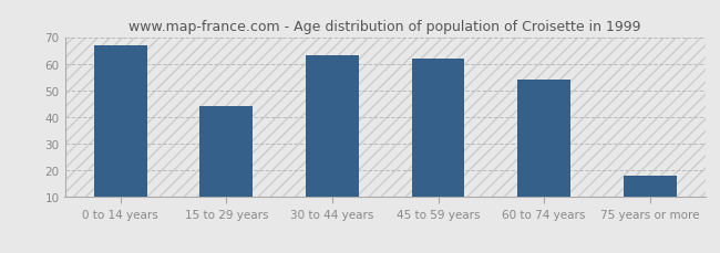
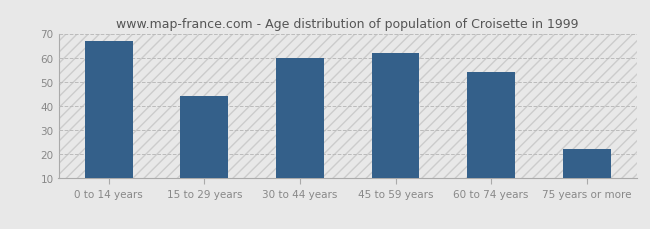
30 to 44 years: 63 -> 60
75 years or more: 18 -> 22
